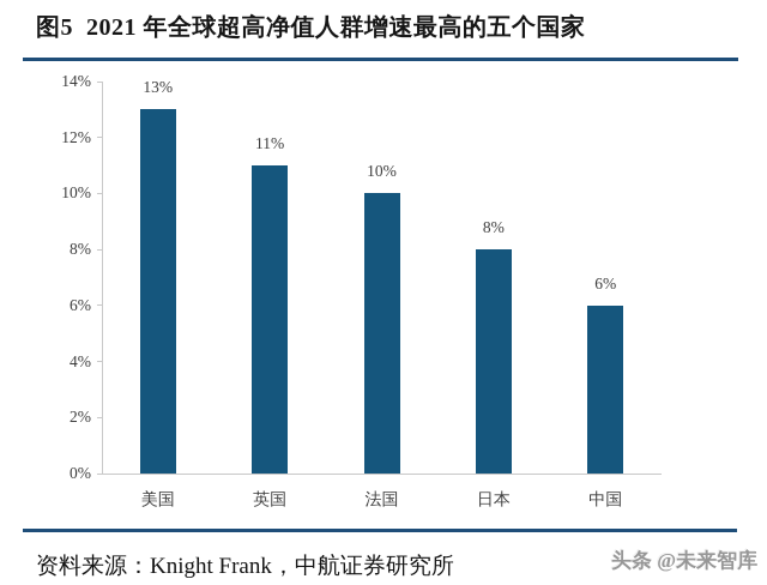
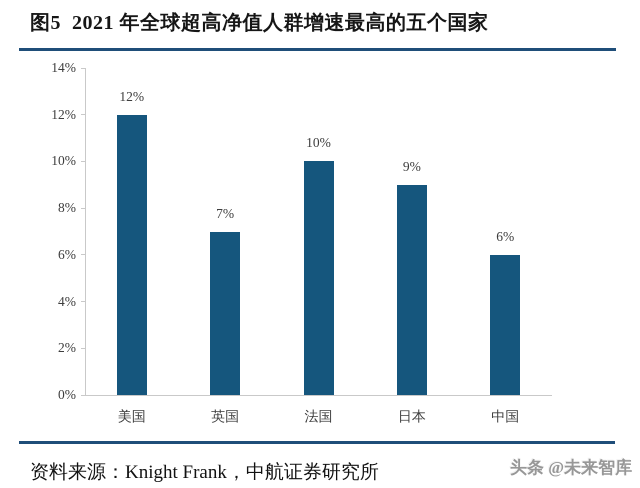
美国: 13% -> 12%
英国: 11% -> 7%
日本: 8% -> 9%
